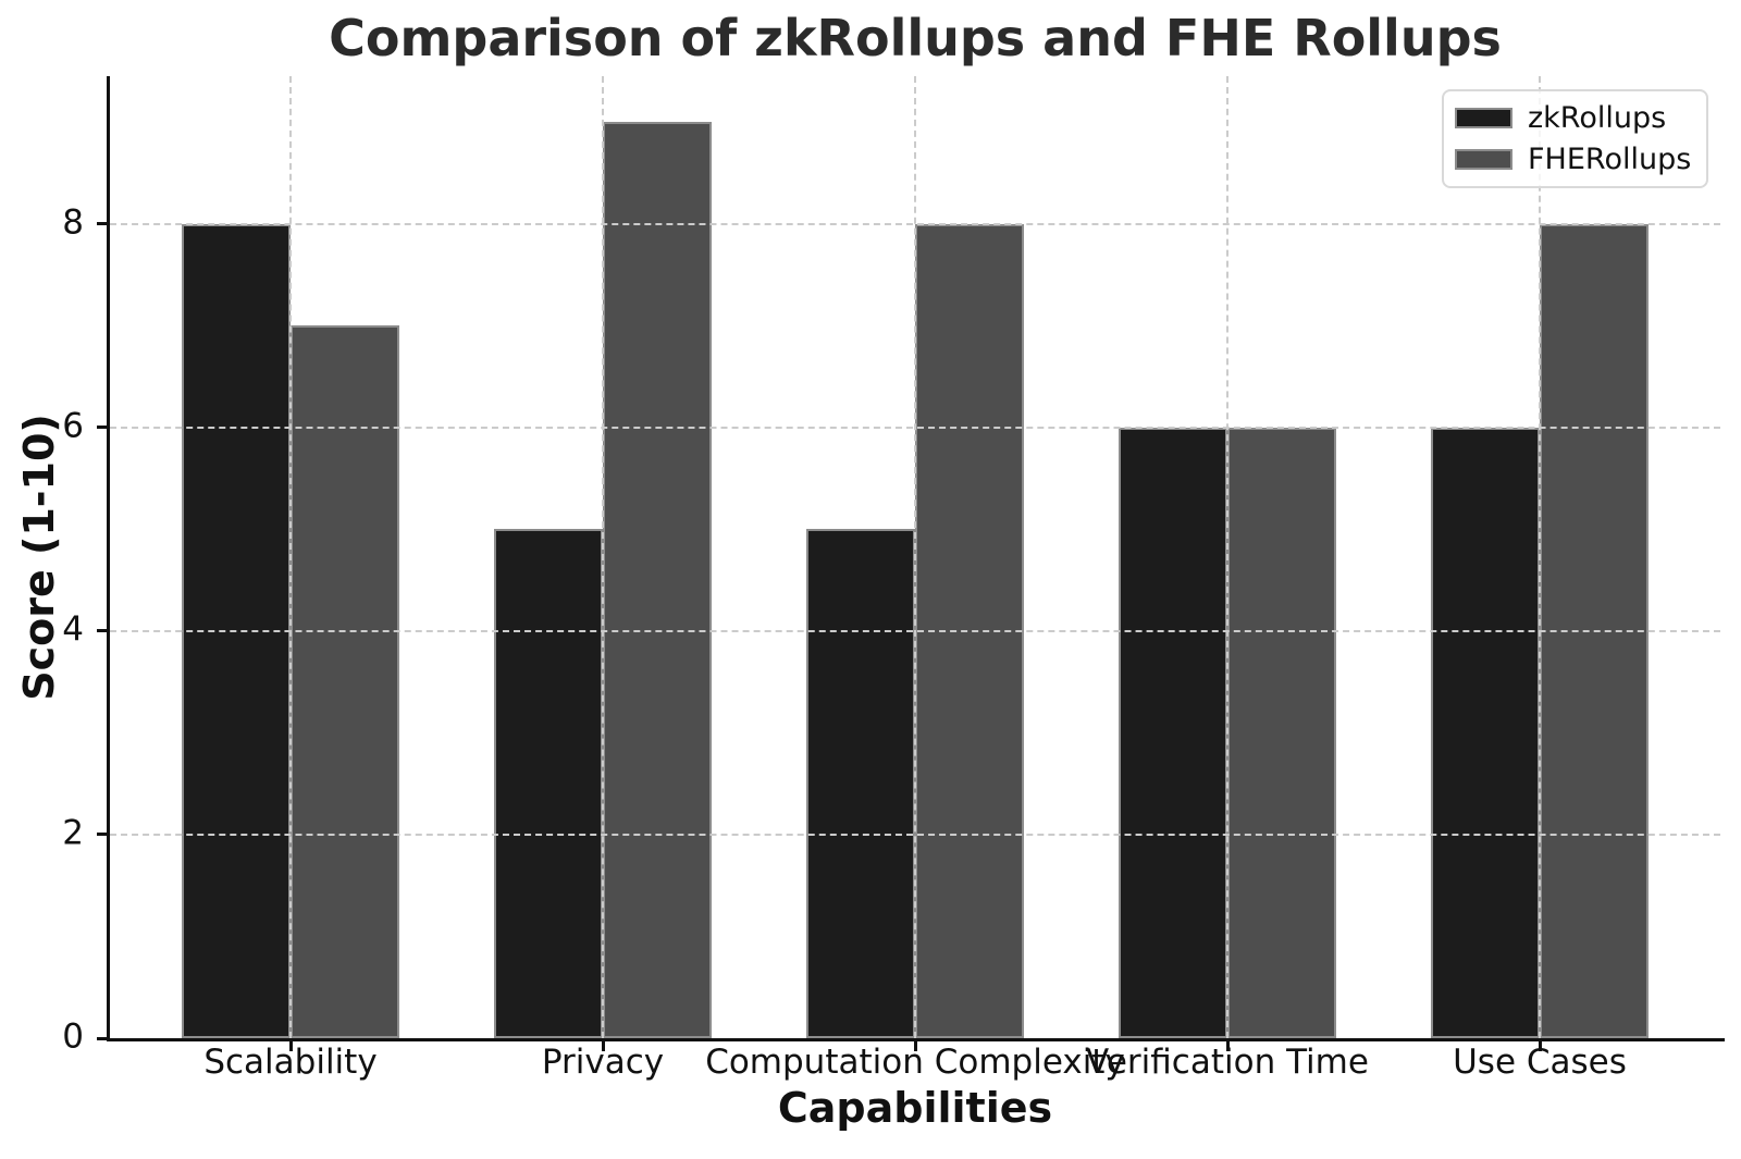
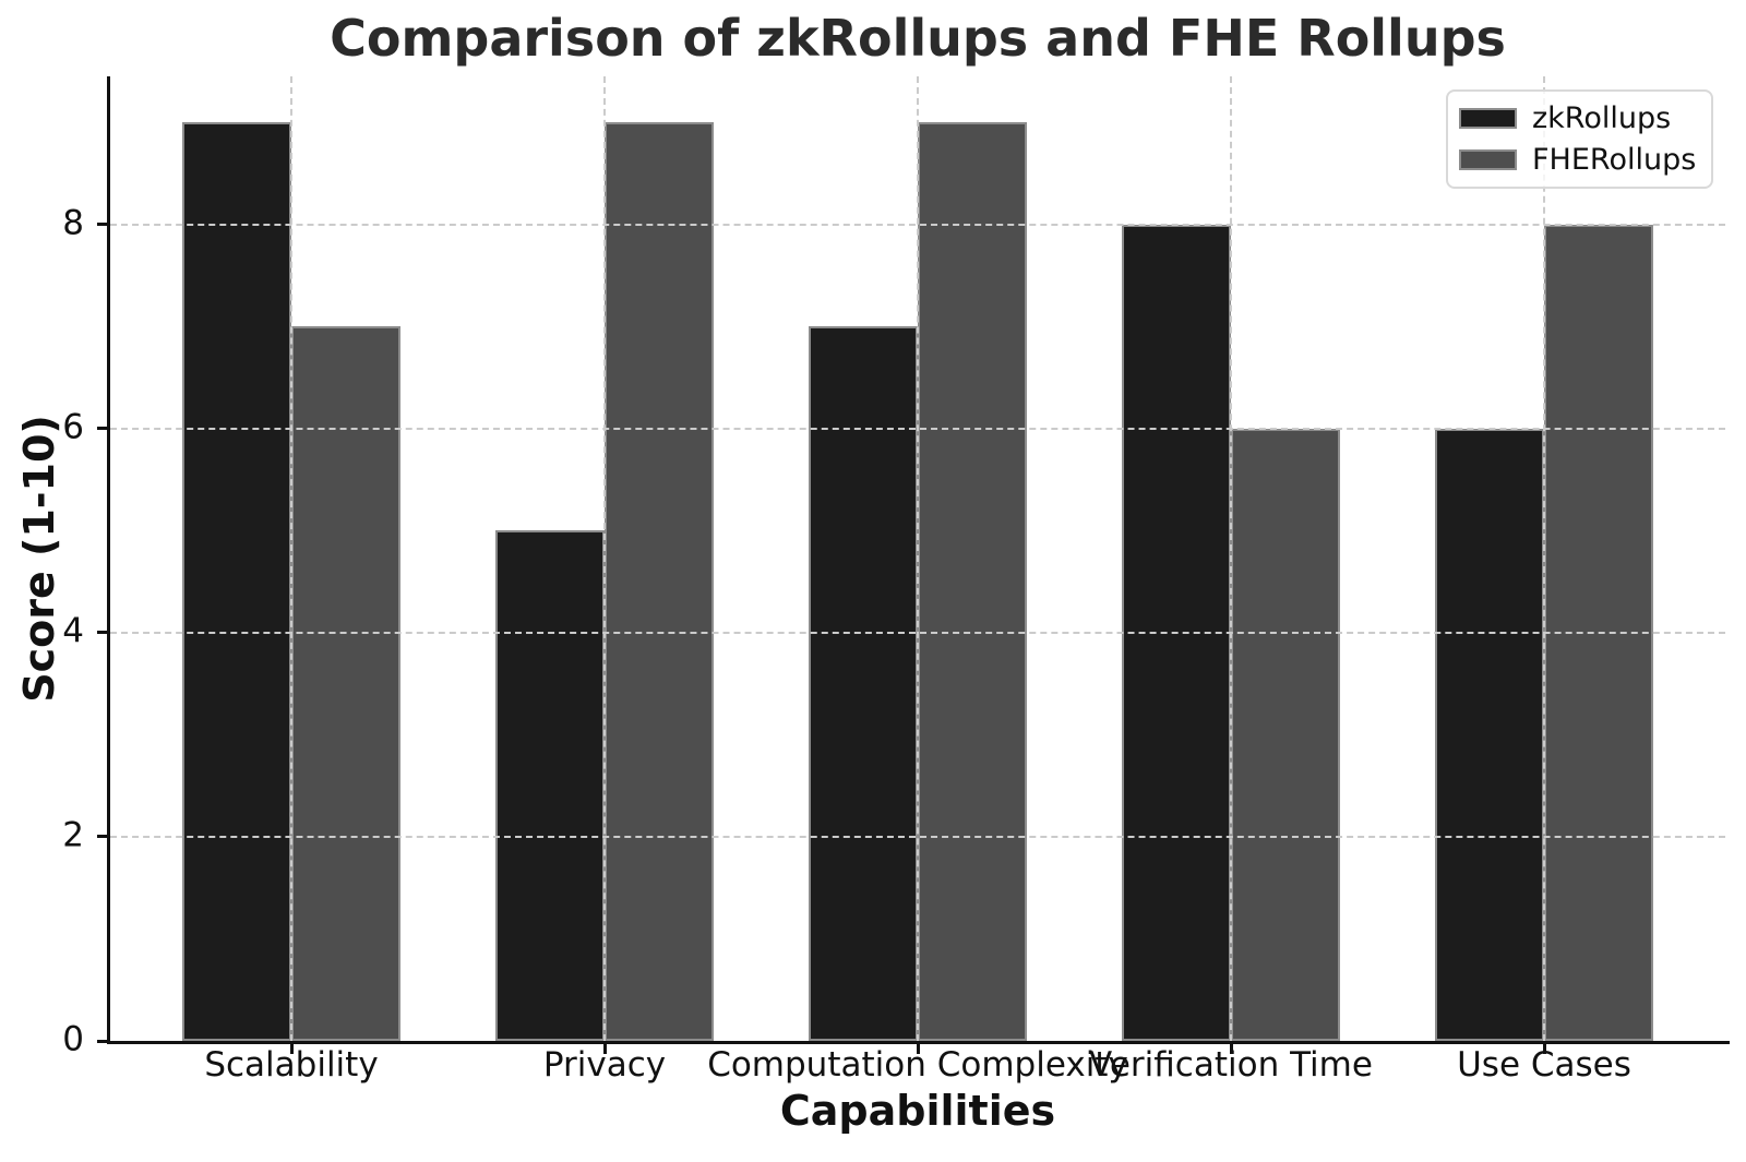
zkRollups/Scalability: 8 -> 9
zkRollups/Computation Complexity: 5 -> 7
FHERollups/Computation Complexity: 8 -> 9
zkRollups/Verification Time: 6 -> 8
